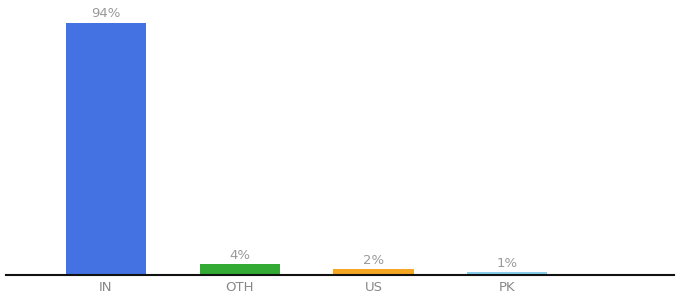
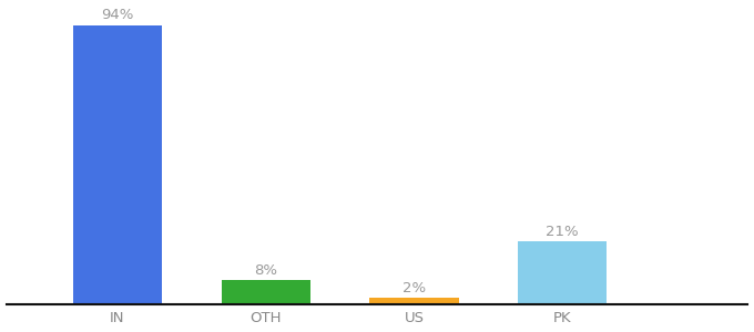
OTH: 4% -> 8%
PK: 1% -> 21%
